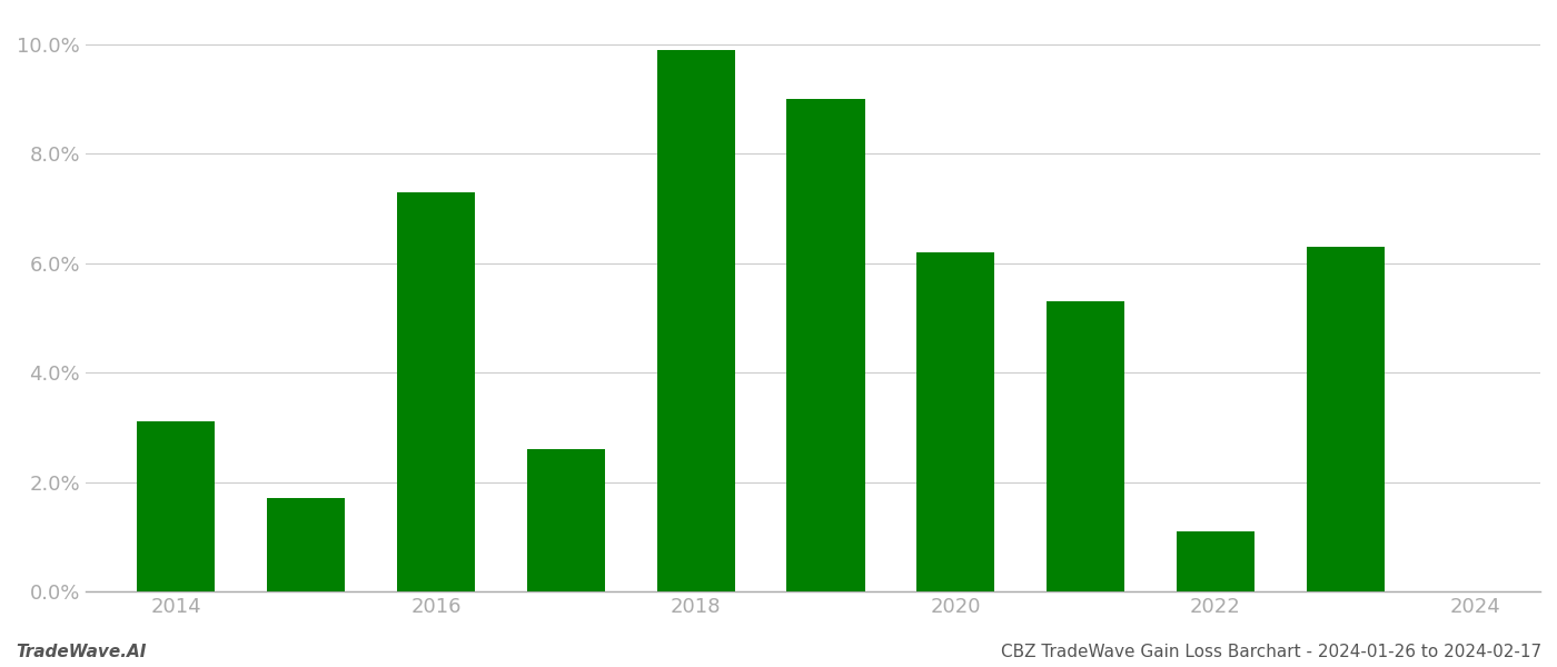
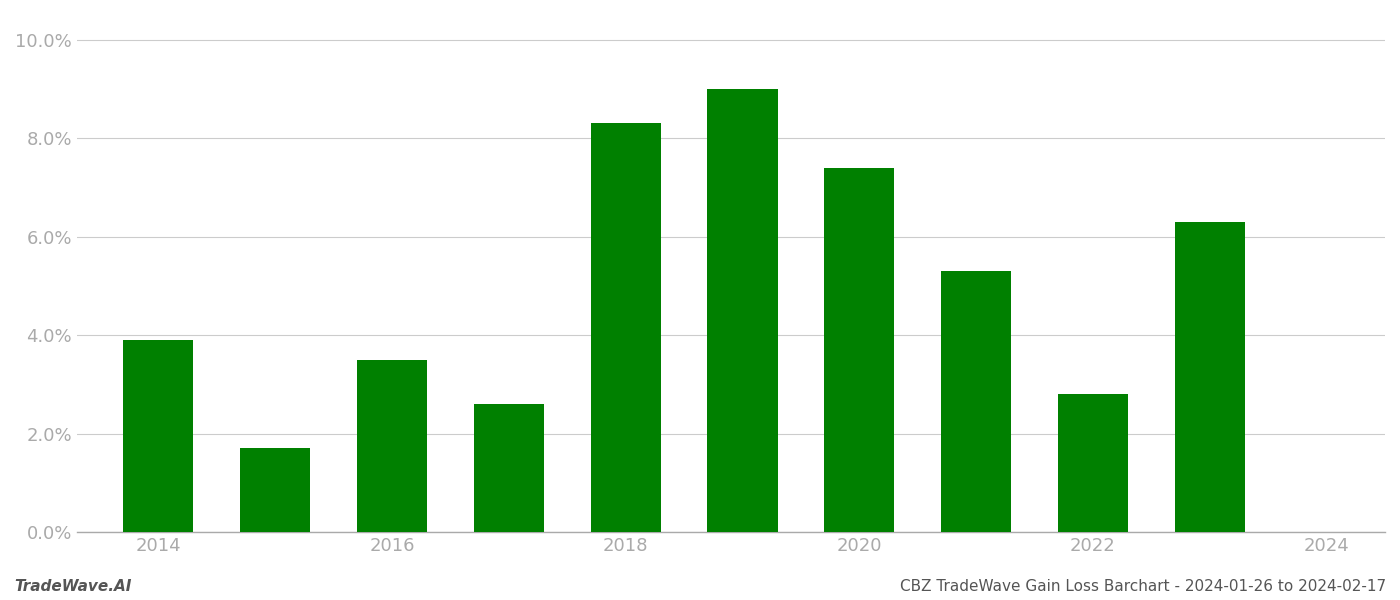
2014: 3.1% -> 3.9%
2016: 7.3% -> 3.5%
2018: 9.9% -> 8.3%
2020: 6.2% -> 7.4%
2022: 1.1% -> 2.8%
